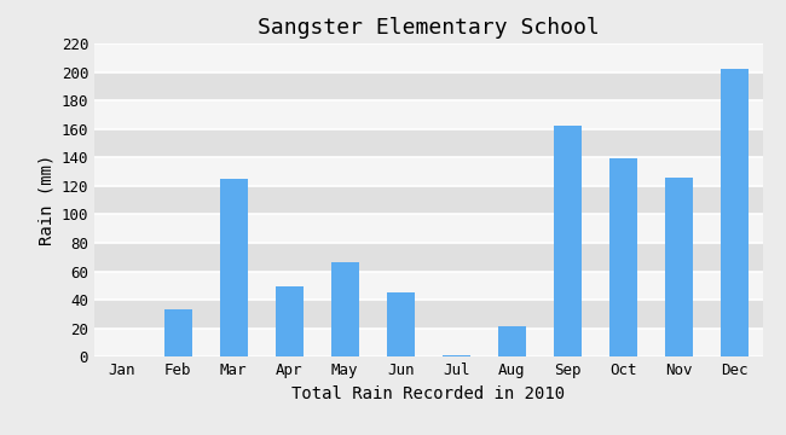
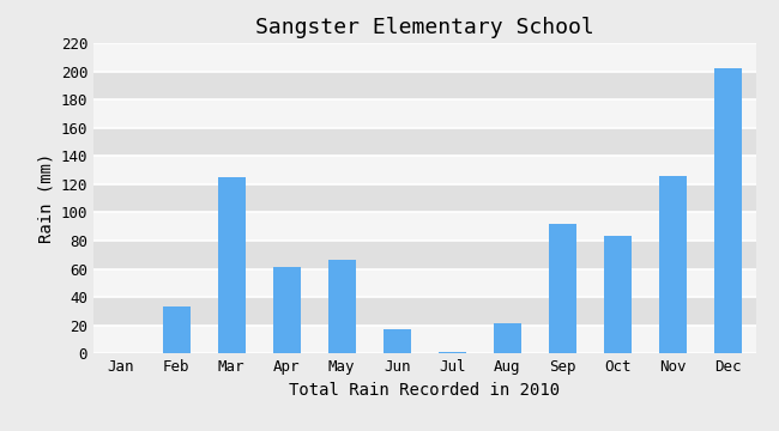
Apr: 49 -> 61
Jun: 45 -> 17
Sep: 162 -> 92
Oct: 139 -> 83
